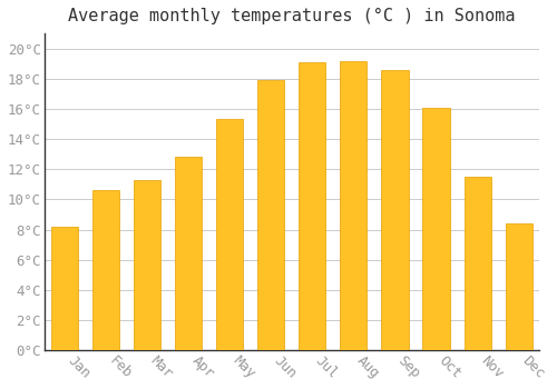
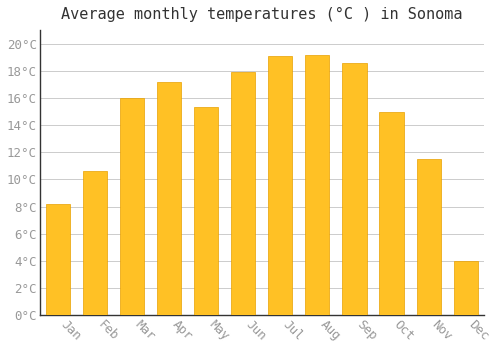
Mar: 11.3°C -> 16.0°C
Apr: 12.8°C -> 17.2°C
Oct: 16.1°C -> 15.0°C
Dec: 8.4°C -> 4.0°C
